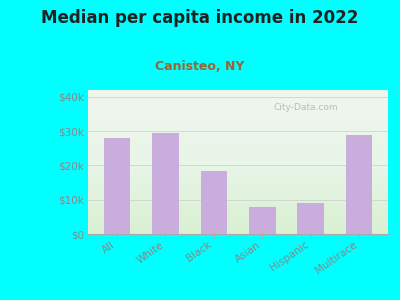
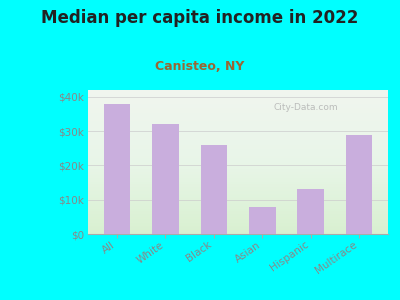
All: $28.0k -> $38.0k
White: $29.5k -> $32.0k
Black: $18.5k -> $26.0k
Hispanic: $9.0k -> $13.0k
